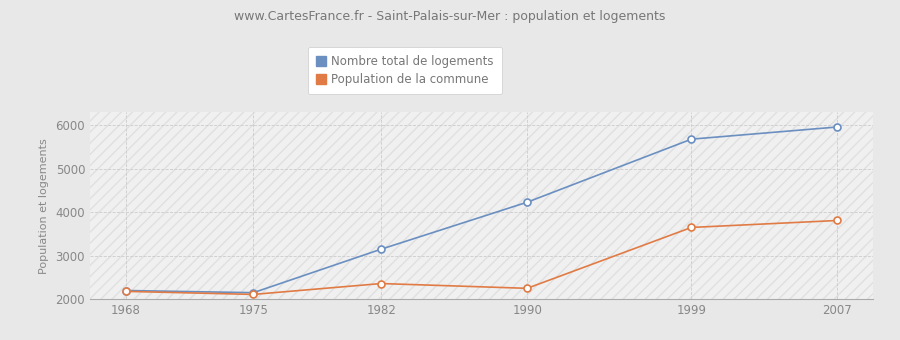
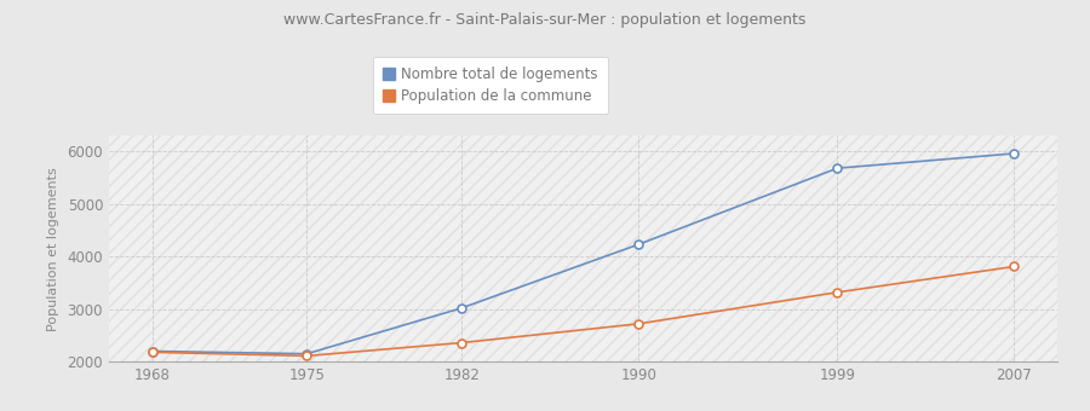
Nombre total de logements/1982: 3150 -> 3020
Population de la commune/1990: 2250 -> 2720
Population de la commune/1999: 3650 -> 3320
